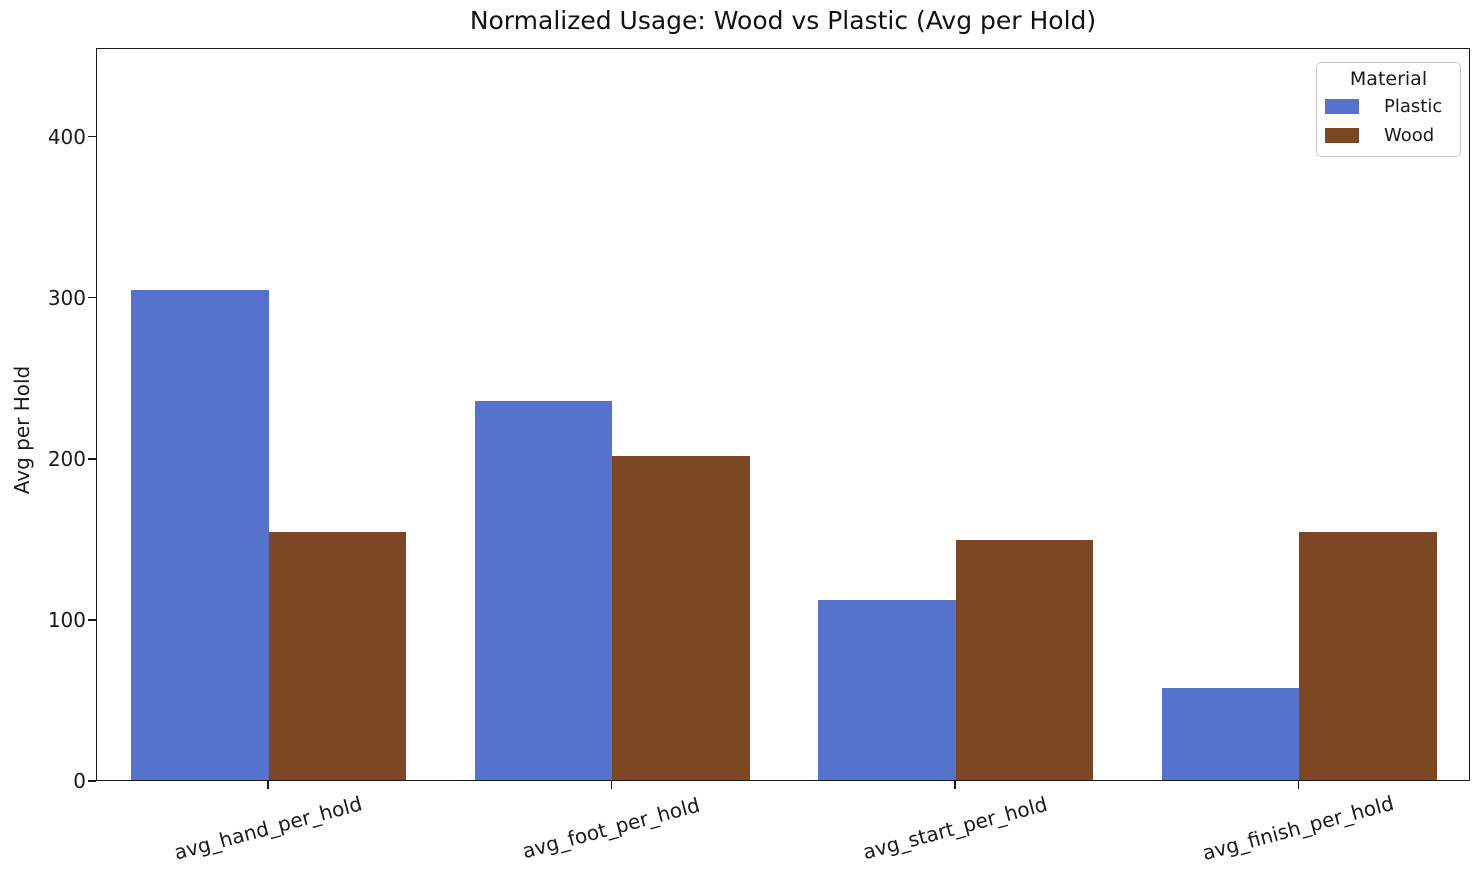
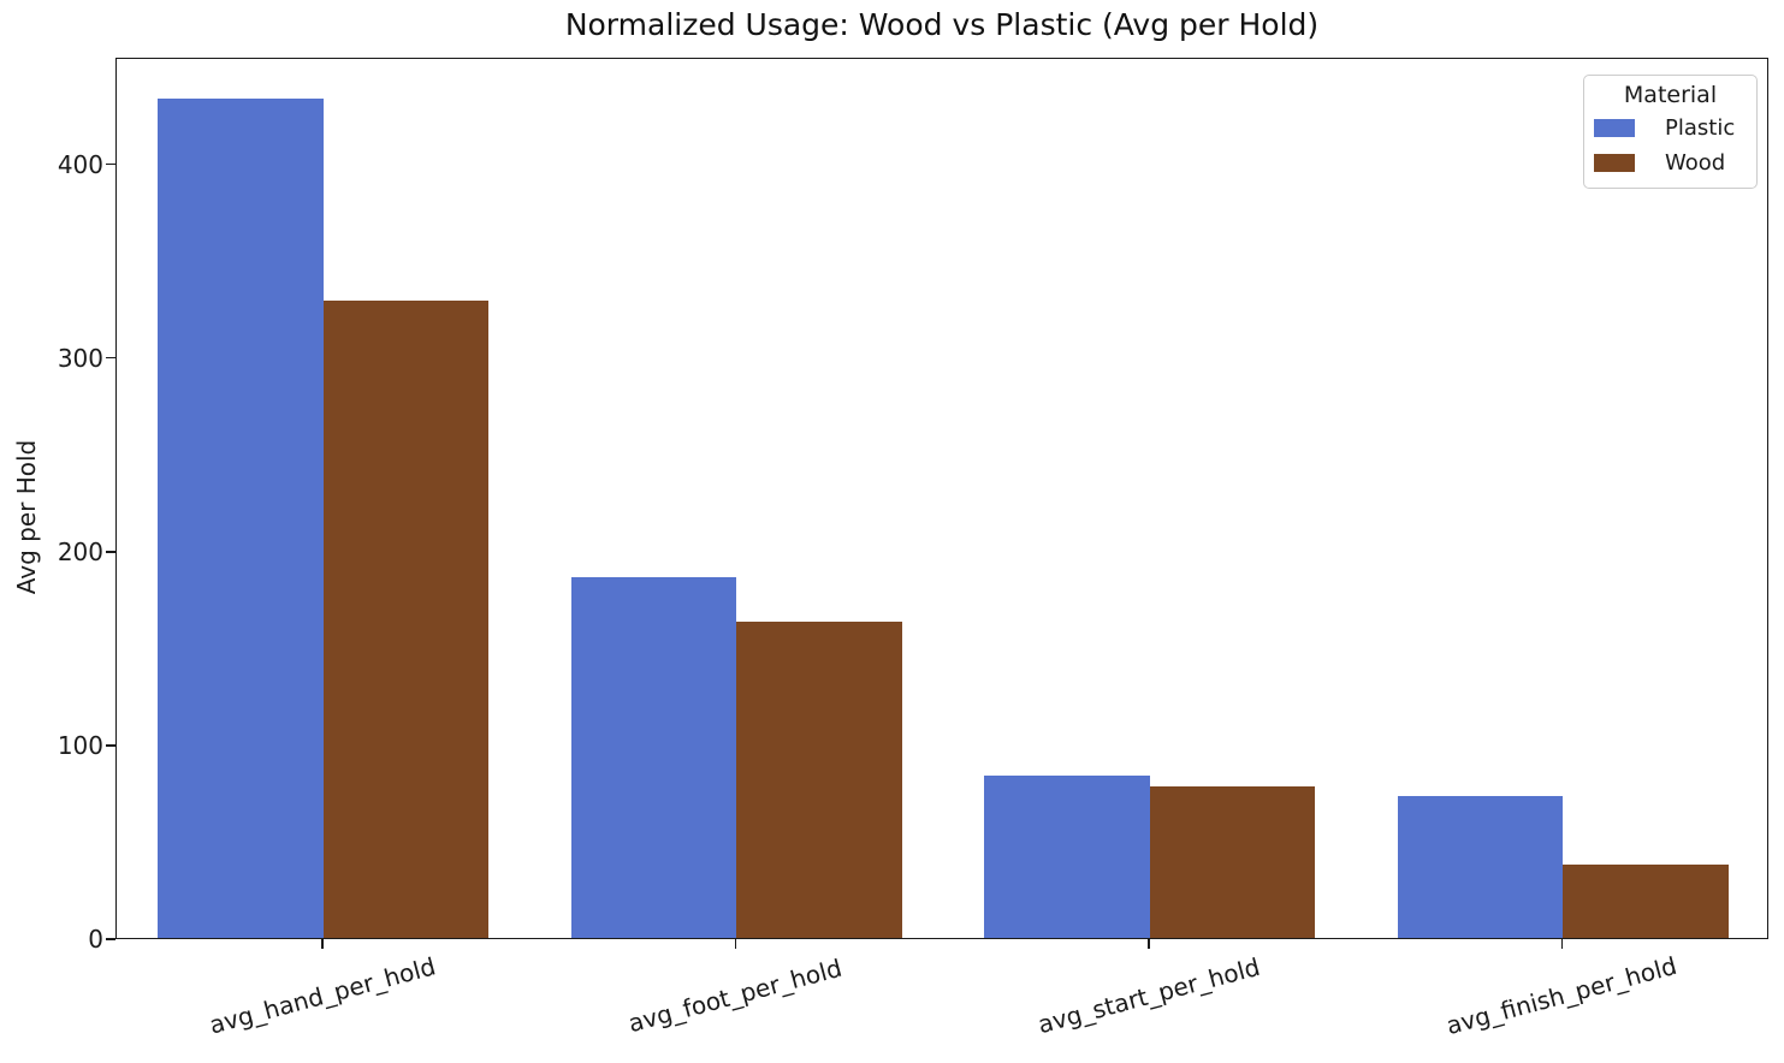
Plastic/avg_hand_per_hold: 304 -> 433
Wood/avg_hand_per_hold: 154 -> 329
Plastic/avg_foot_per_hold: 235 -> 186
Wood/avg_foot_per_hold: 201 -> 163
Plastic/avg_start_per_hold: 112 -> 84
Wood/avg_start_per_hold: 149 -> 78
Plastic/avg_finish_per_hold: 57 -> 73
Wood/avg_finish_per_hold: 154 -> 38
